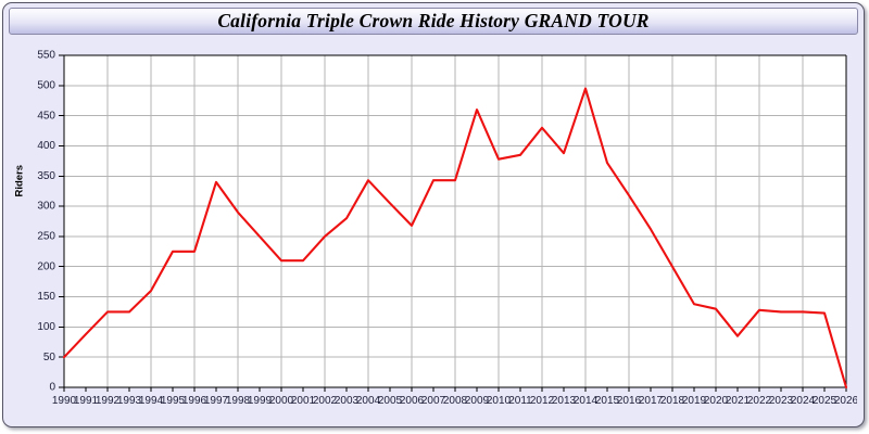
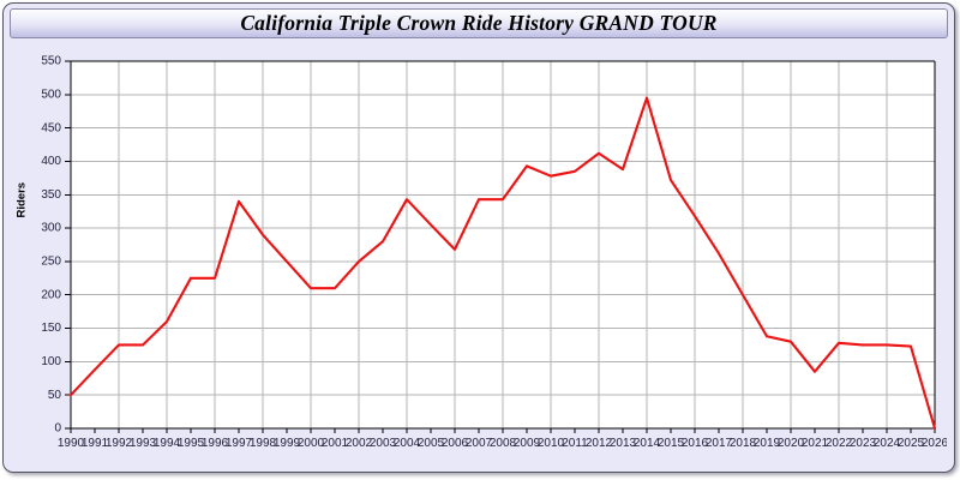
2009: 460 -> 390
2012: 430 -> 410
